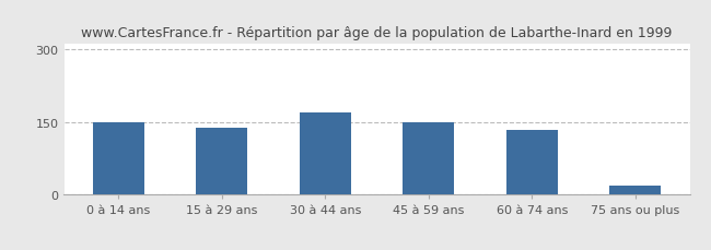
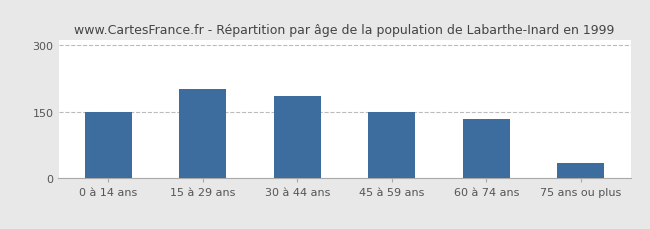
15 à 29 ans: 138 -> 200
30 à 44 ans: 170 -> 185
75 ans ou plus: 18 -> 35
